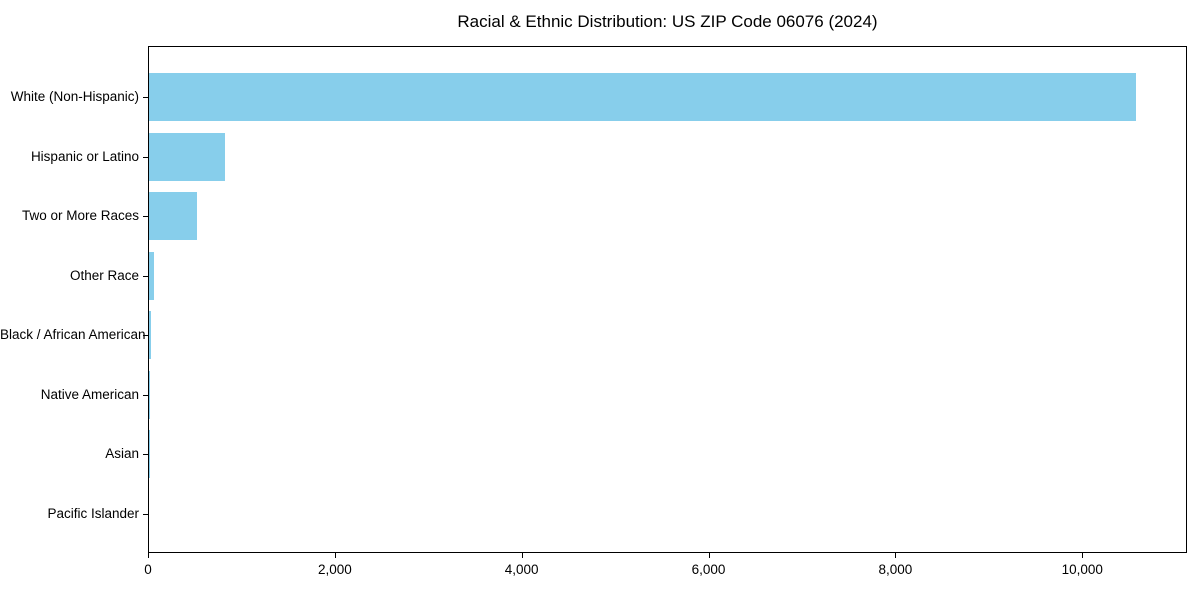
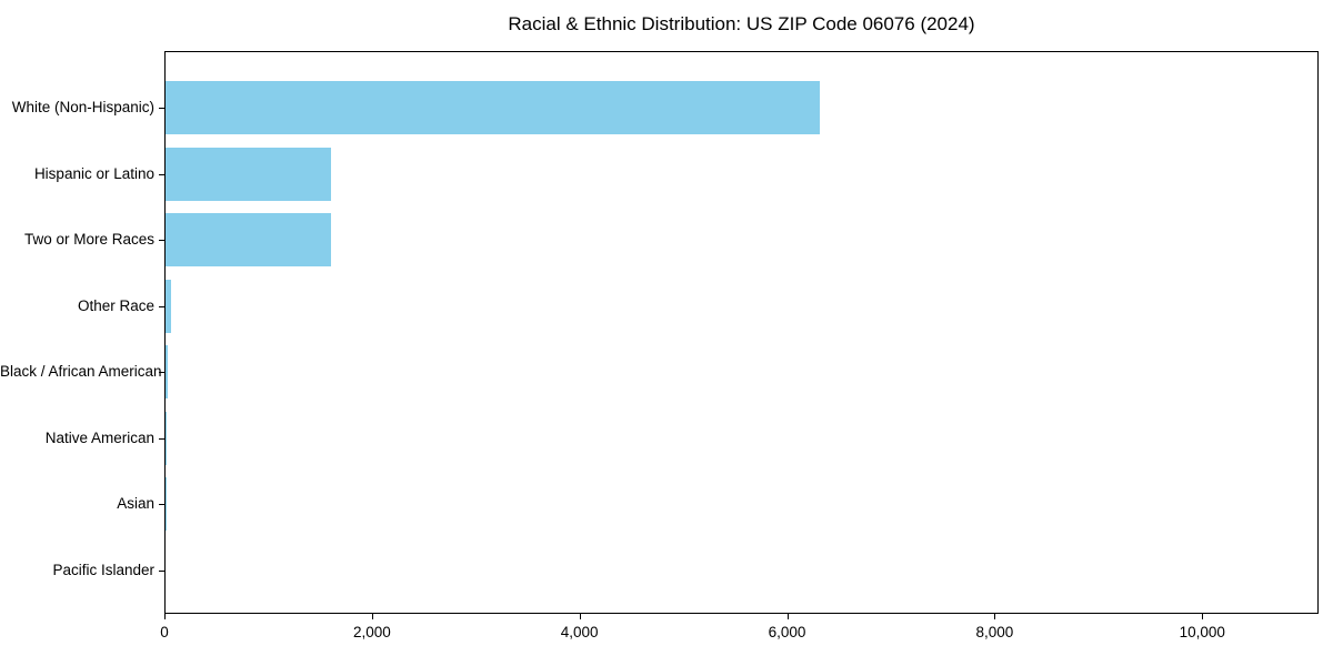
White (Non-Hispanic): 10600 -> 6300
Hispanic or Latino: 800 -> 1600
Two or More Races: 500 -> 1600
